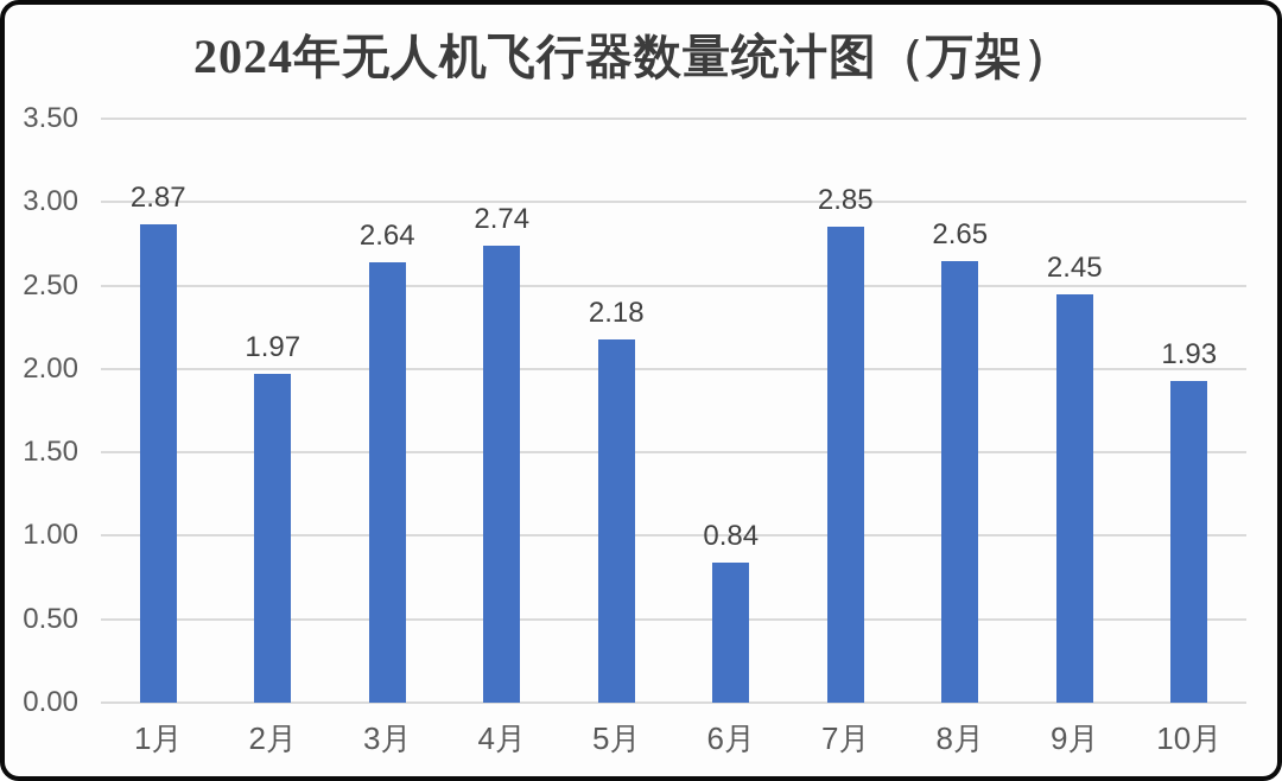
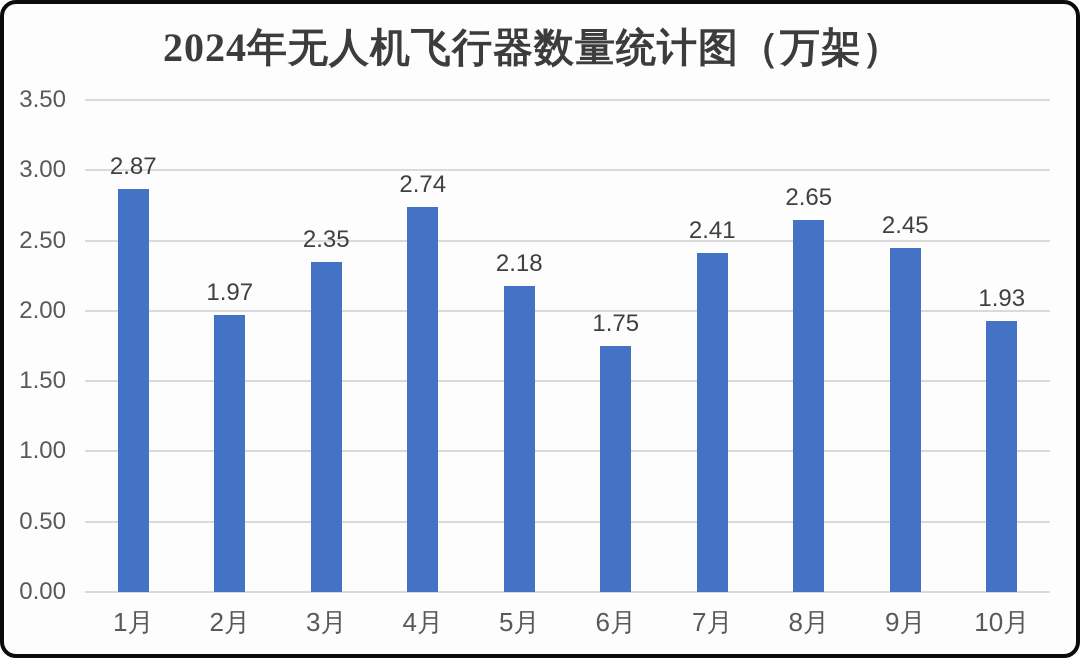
3月: 2.64 -> 2.35
6月: 0.84 -> 1.75
7月: 2.85 -> 2.41
